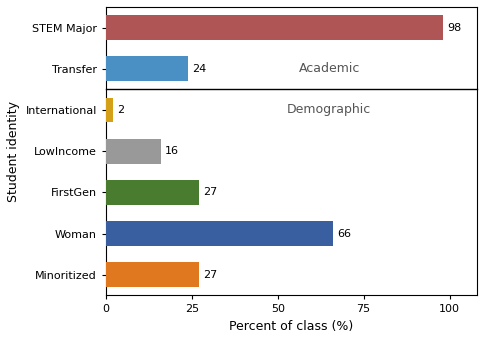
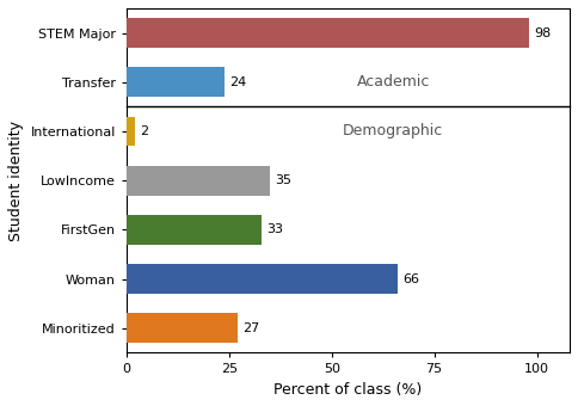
LowIncome: 16 -> 35
FirstGen: 27 -> 33
